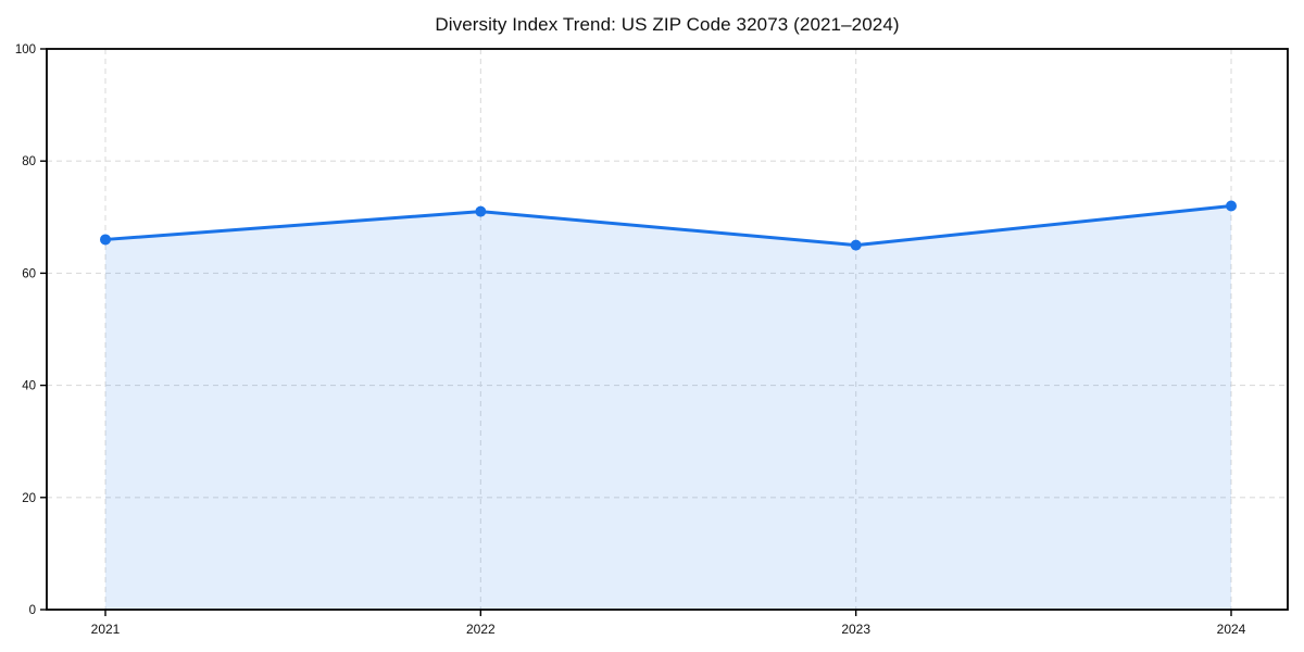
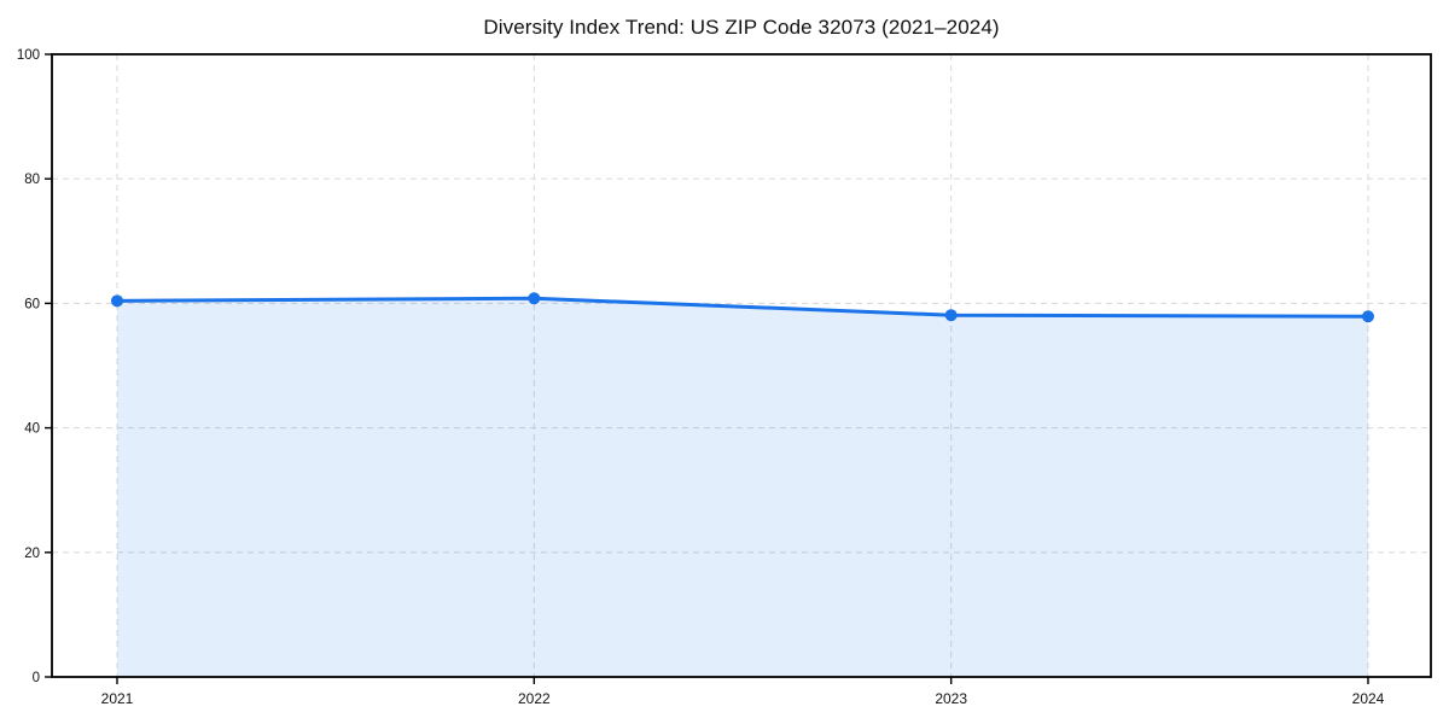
2021: 66 -> 60
2022: 71 -> 61
2023: 65 -> 58
2024: 72 -> 58
